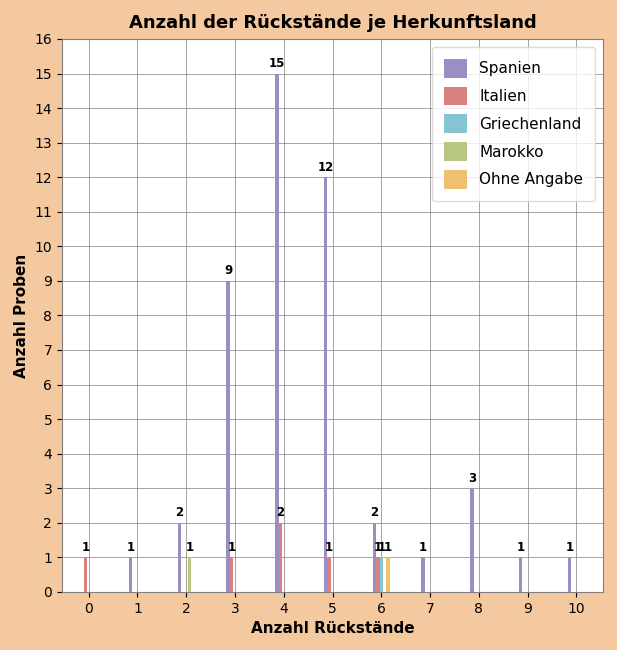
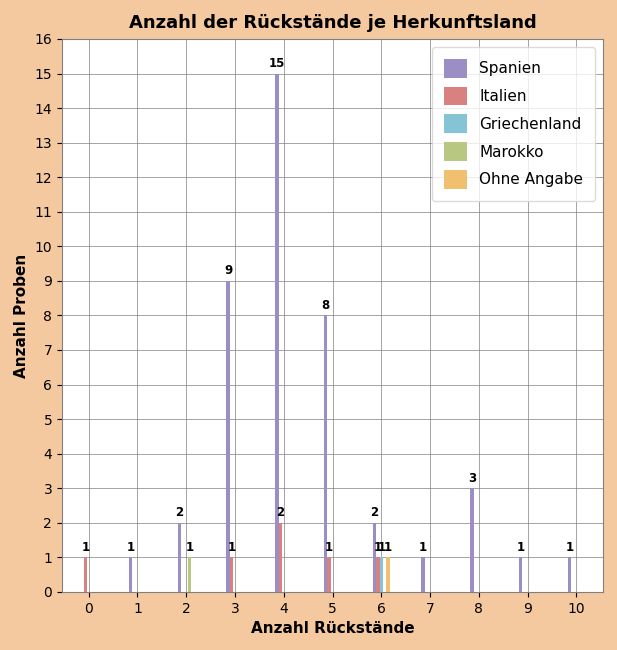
Spanien/5: 12 -> 8
